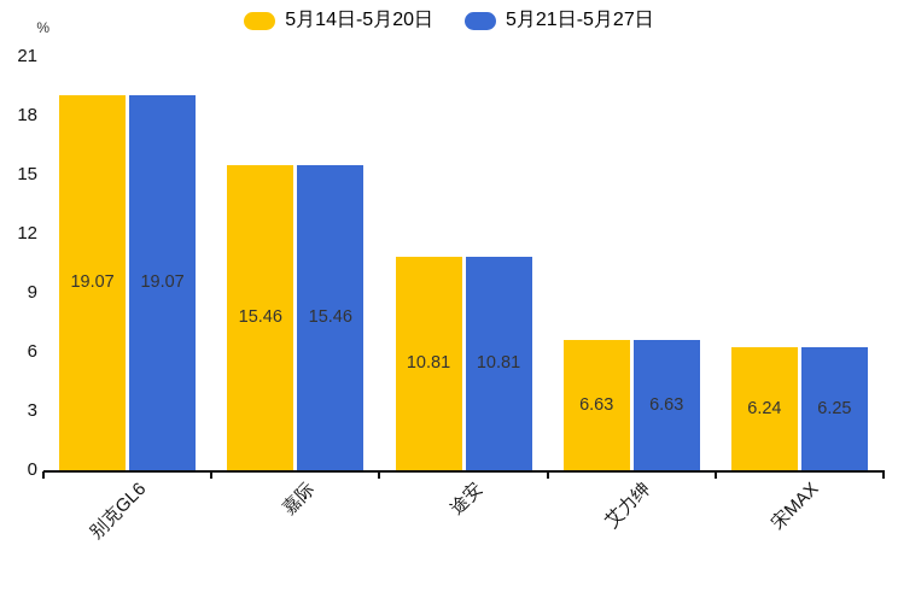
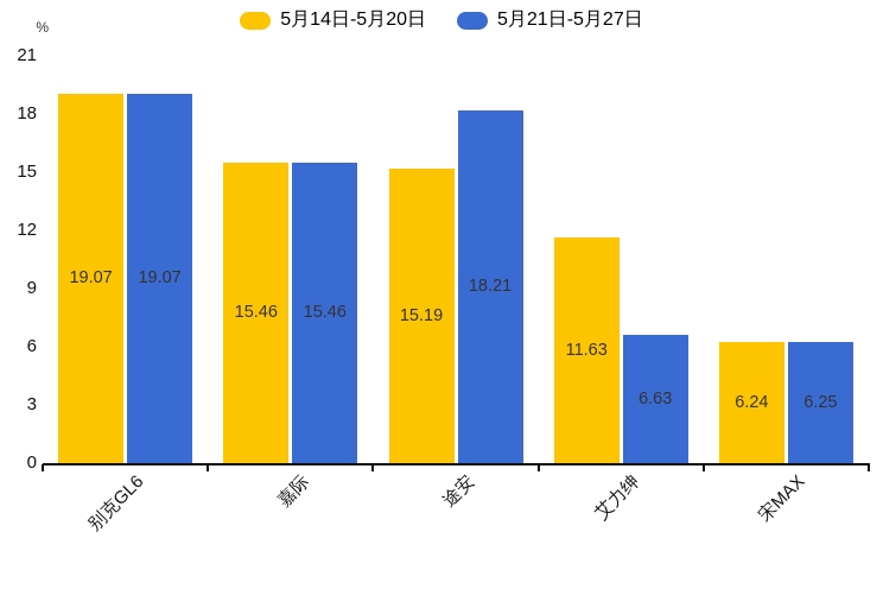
5月14日-5月20日/途安: 10.81 -> 15.19
5月21日-5月27日/途安: 10.81 -> 18.21
5月14日-5月20日/艾力绅: 6.63 -> 11.63
